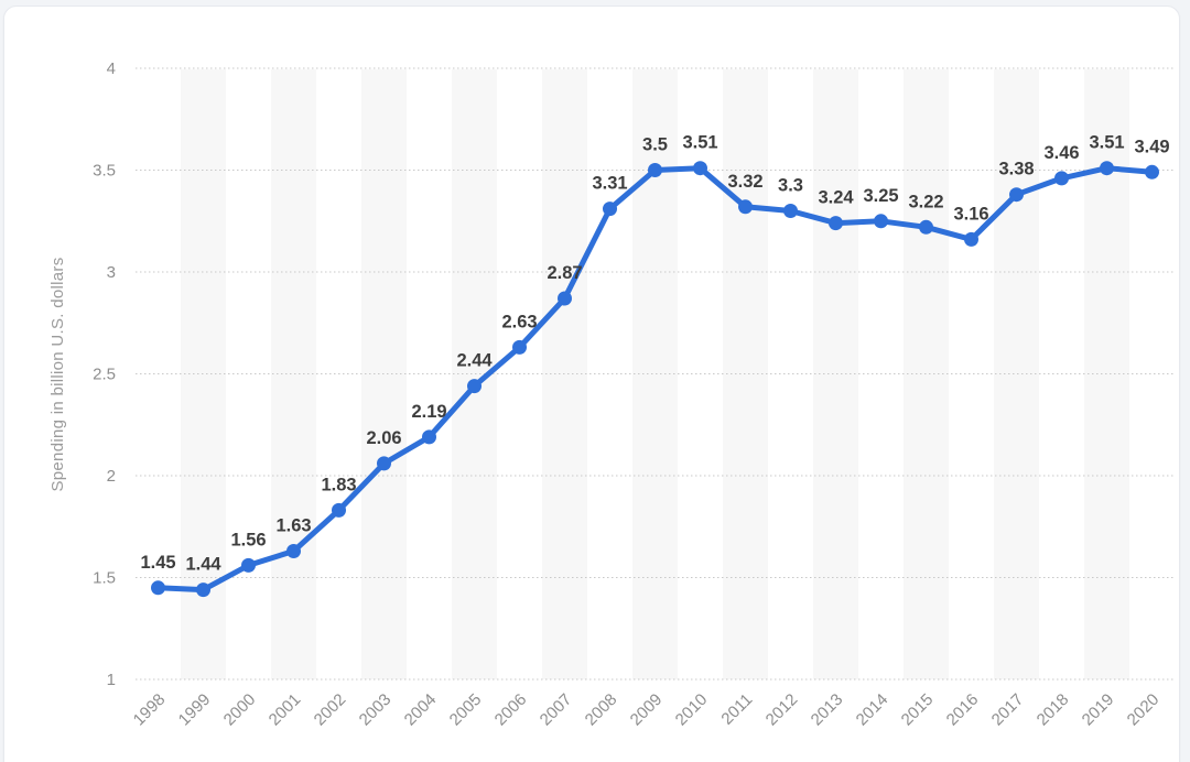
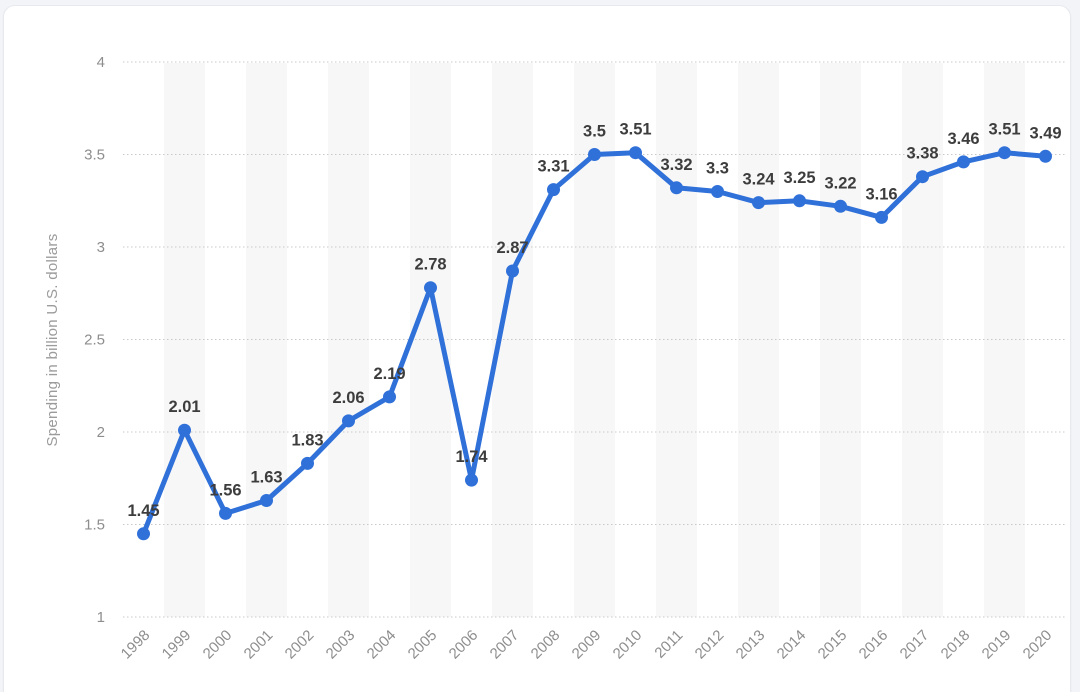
1999: 1.44 -> 2.01
2005: 2.44 -> 2.78
2006: 2.63 -> 1.74
